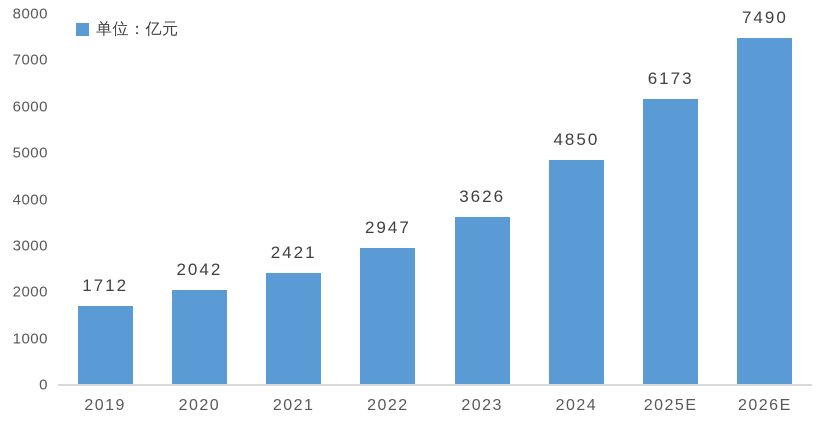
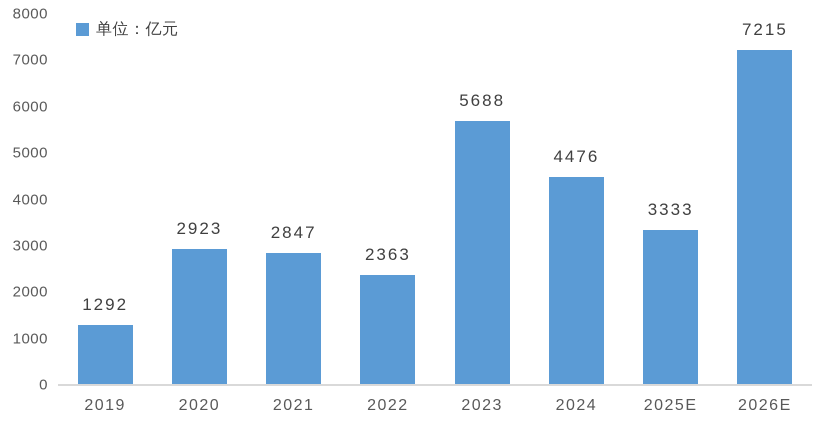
2019: 1712 -> 1292
2020: 2042 -> 2923
2021: 2421 -> 2847
2022: 2947 -> 2363
2023: 3626 -> 5688
2024: 4850 -> 4476
2025E: 6173 -> 3333
2026E: 7490 -> 7215
